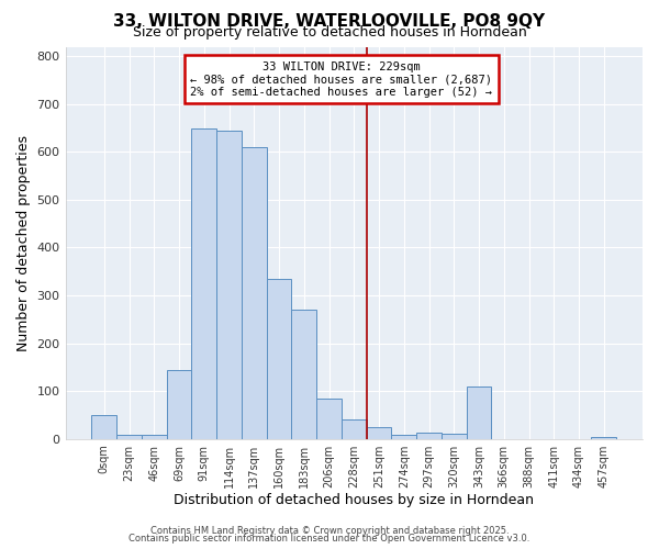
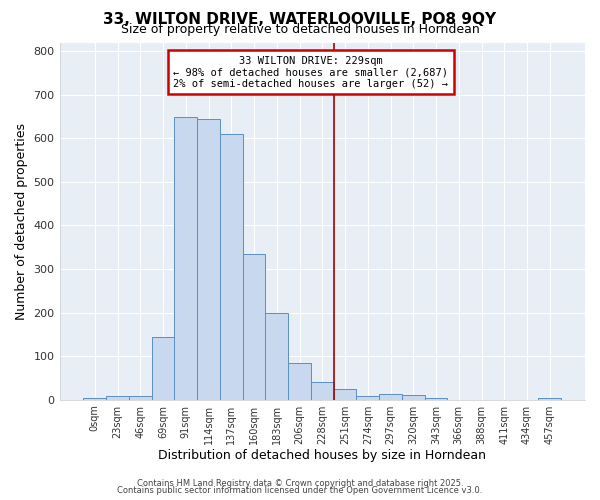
0sqm: 50 -> 5
183sqm: 270 -> 200
343sqm: 110 -> 5
